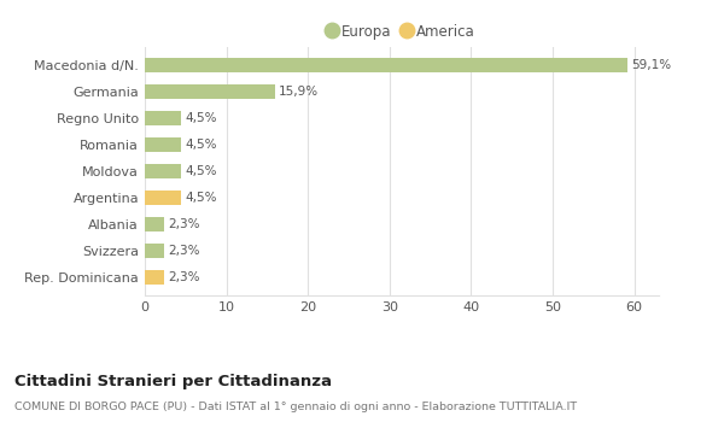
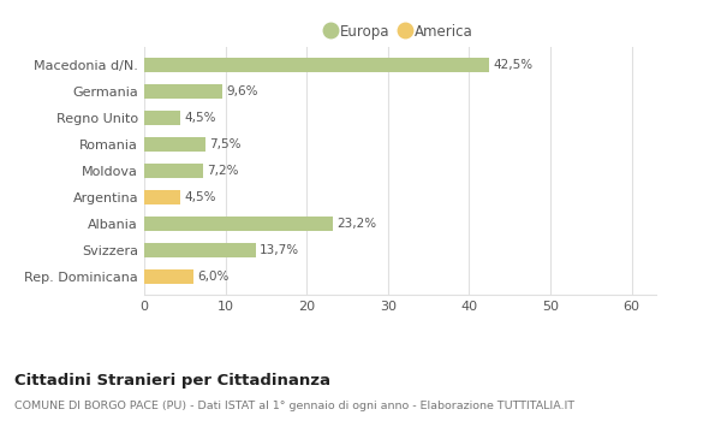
Macedonia d/N.: 59,1% -> 42,5%
Germania: 15,9% -> 9,6%
Romania: 4,5% -> 7,5%
Moldova: 4,5% -> 7,2%
Albania: 2,3% -> 23,2%
Svizzera: 2,3% -> 13,7%
Rep. Dominicana: 2,3% -> 6,0%
